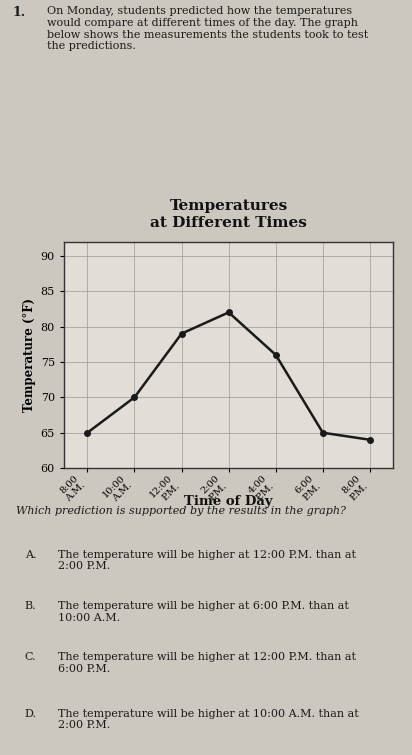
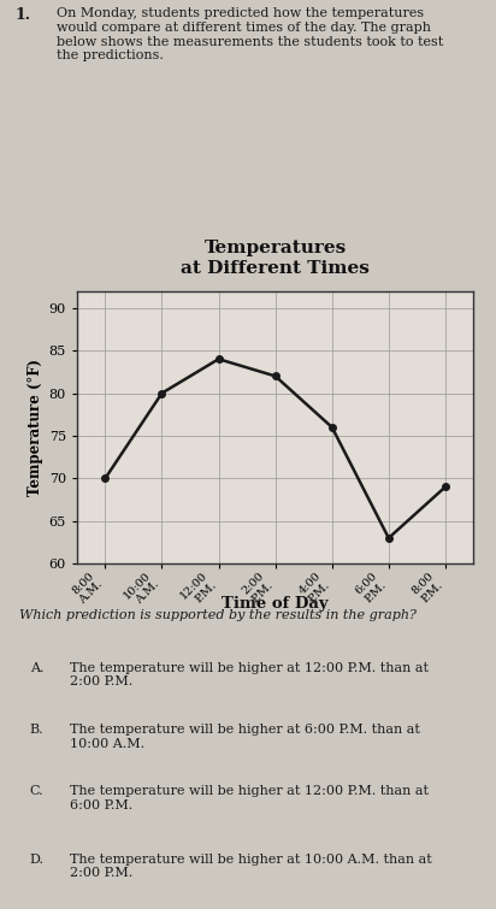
8:00 A.M.: 65 -> 70
10:00 A.M.: 70 -> 80
12:00 P.M.: 79 -> 84
6:00 P.M.: 65 -> 63
8:00 P.M.: 64 -> 69
